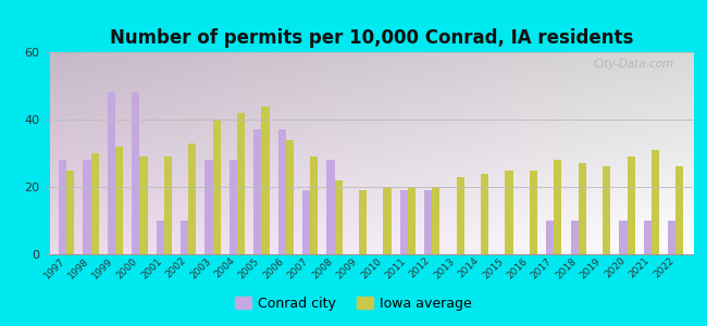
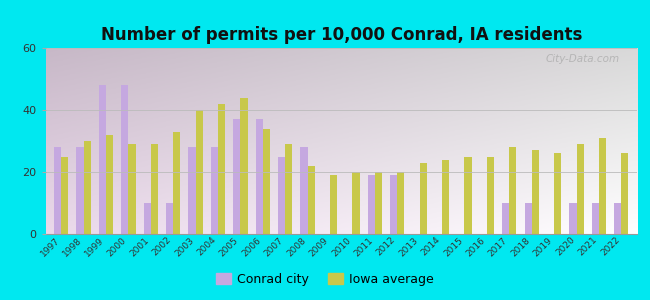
Conrad city/2007: 19 -> 25
